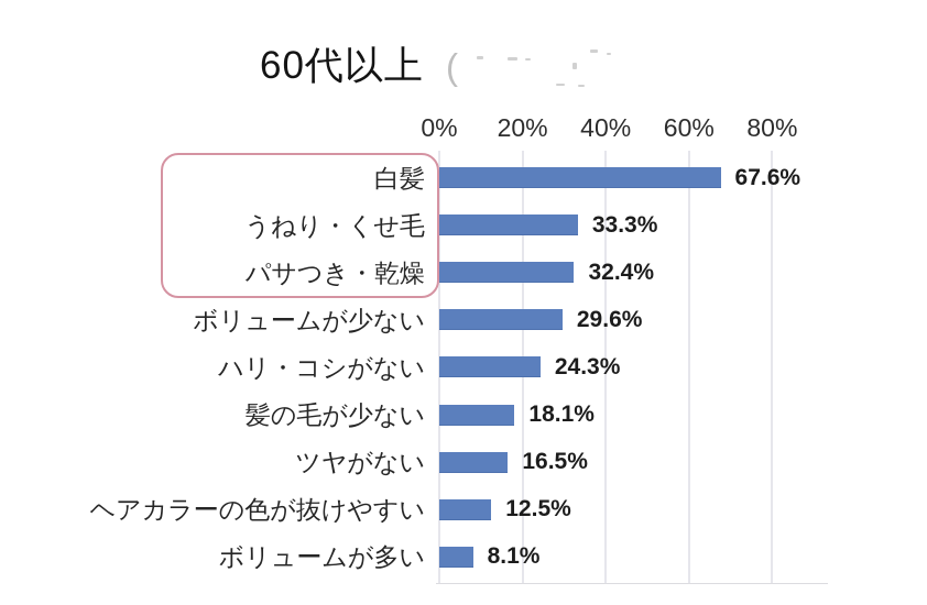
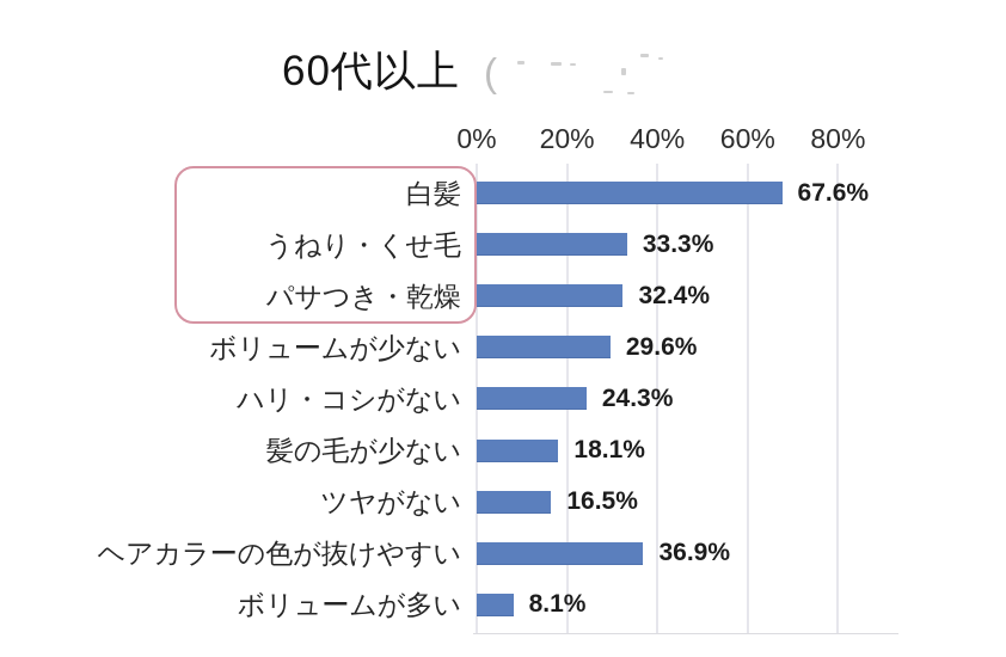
ヘアカラーの色が抜けやすい: 12.5% -> 36.9%
